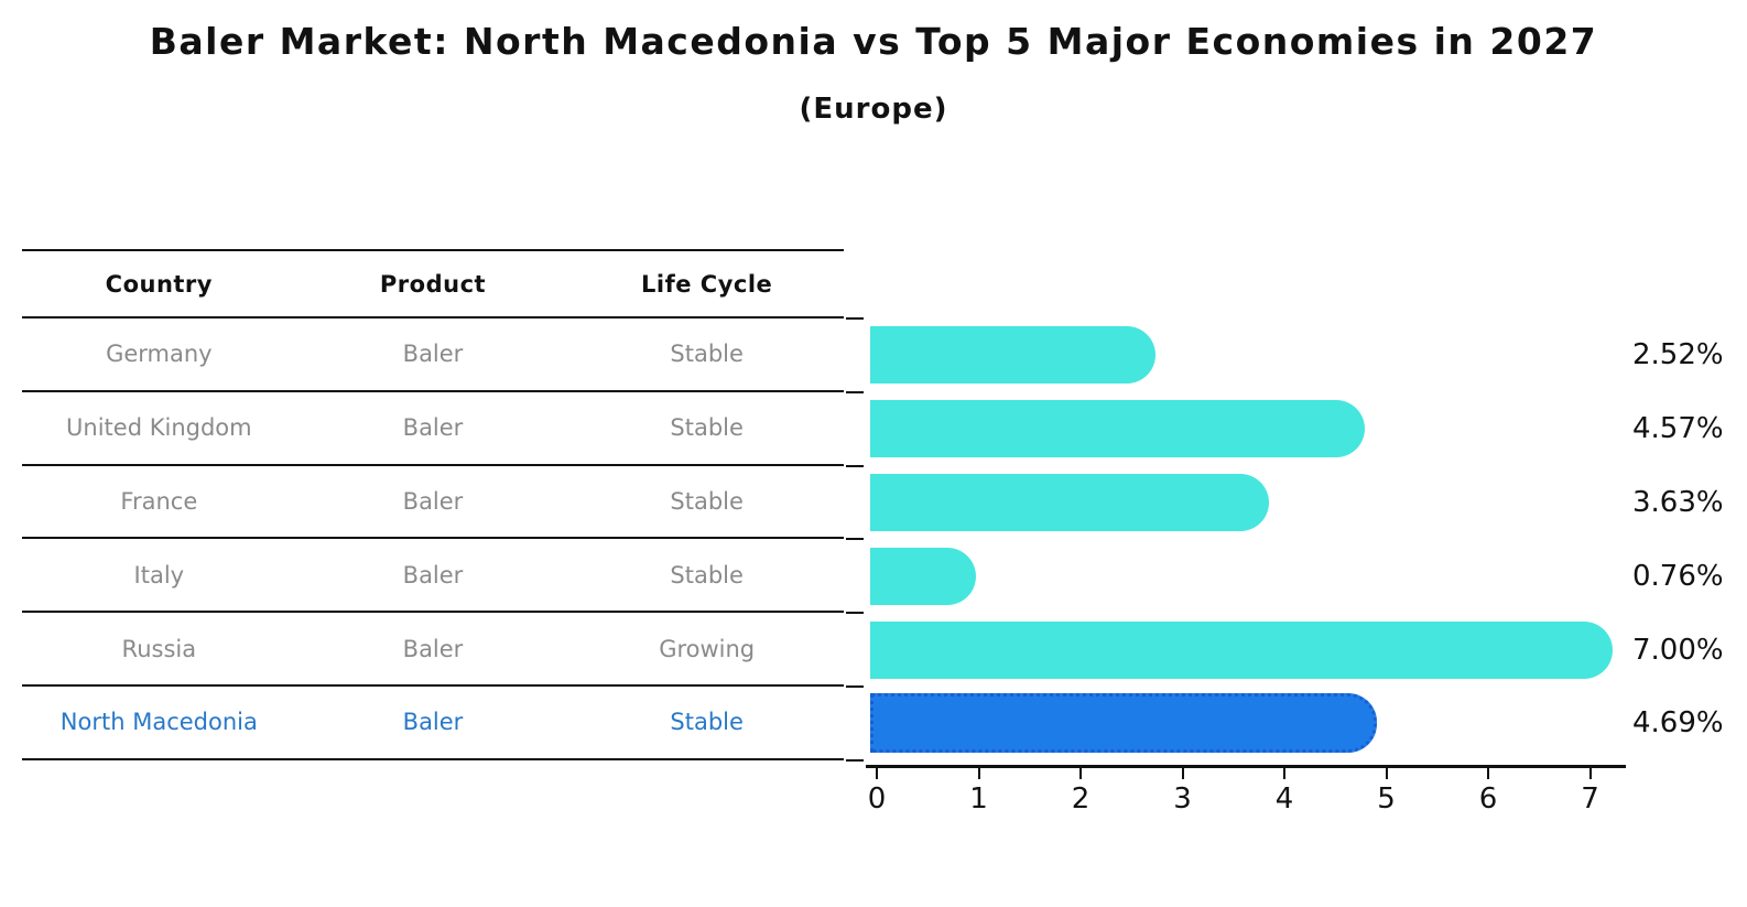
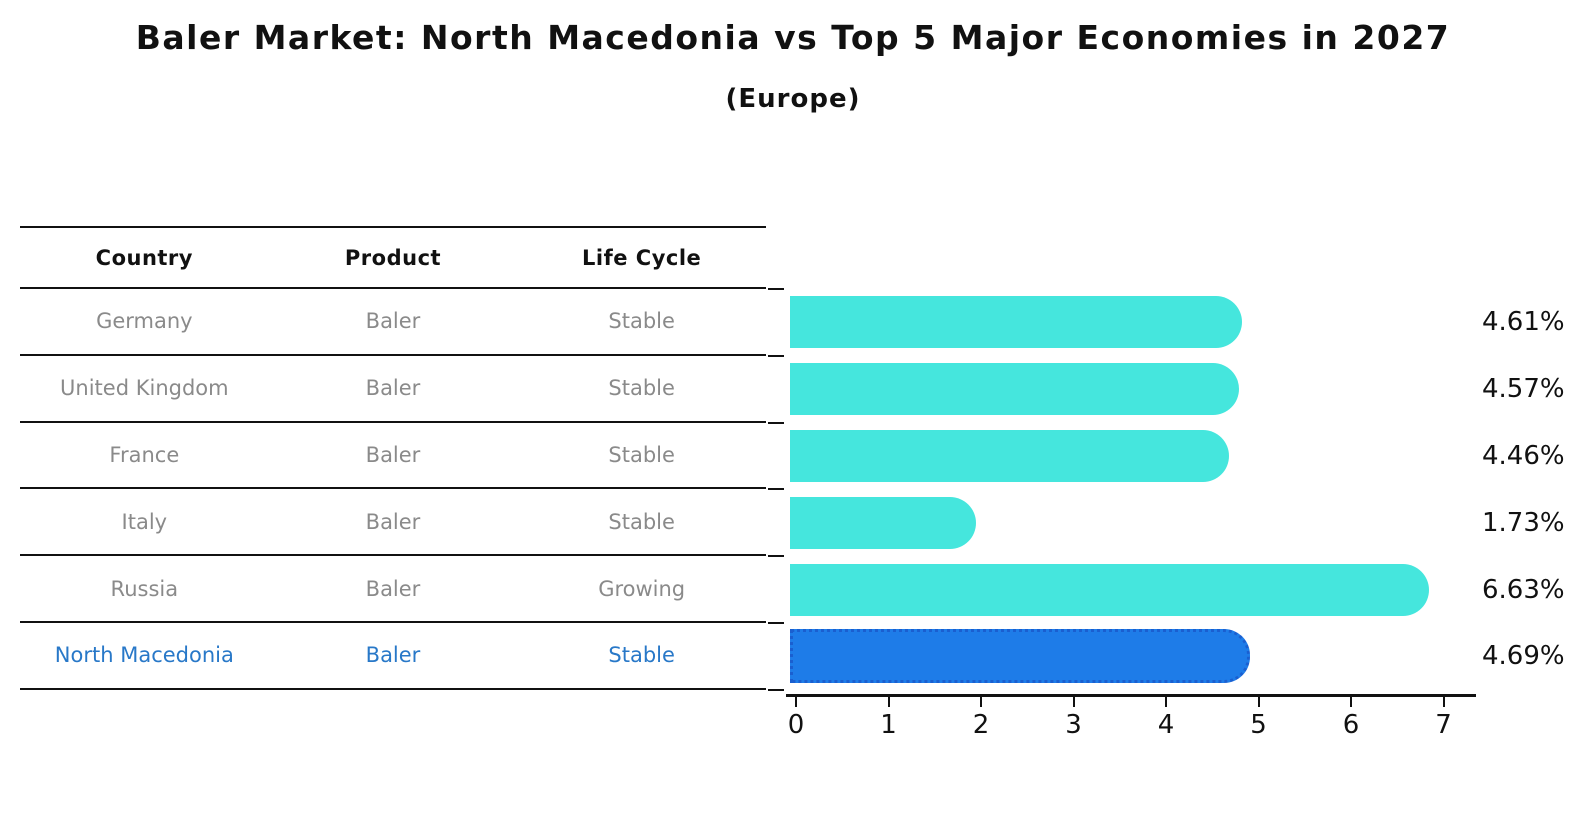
Germany: 2.52% -> 4.61%
France: 3.63% -> 4.46%
Italy: 0.76% -> 1.73%
Russia: 7.00% -> 6.63%
